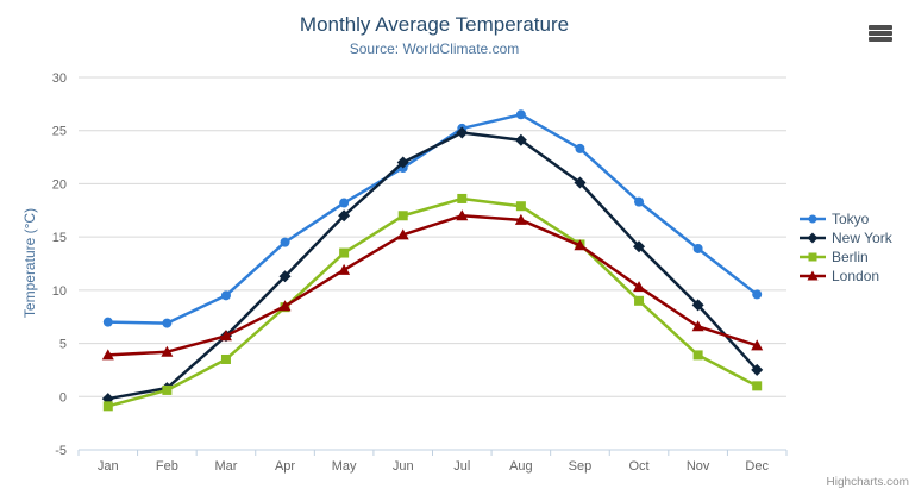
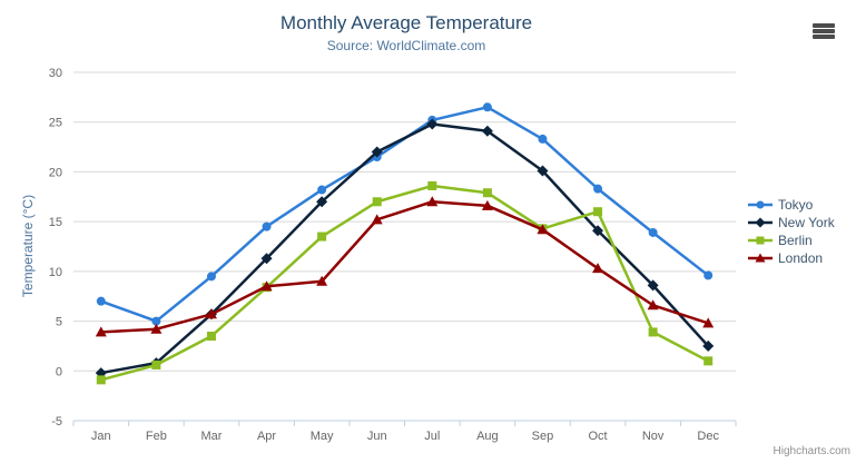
Tokyo/Feb: 7 -> 5
London/May: 12 -> 9
Berlin/Oct: 9 -> 16
